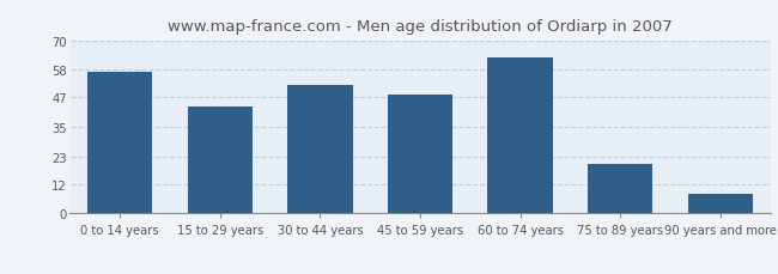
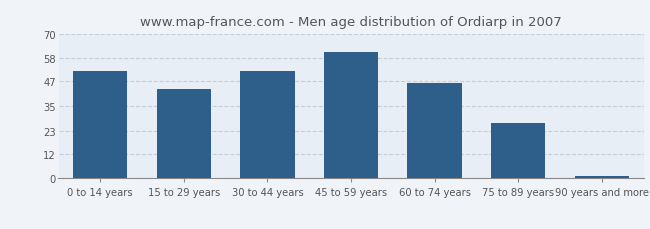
0 to 14 years: 57 -> 52
45 to 59 years: 48 -> 61
60 to 74 years: 63 -> 46
75 to 89 years: 20 -> 27
90 years and more: 8 -> 1
